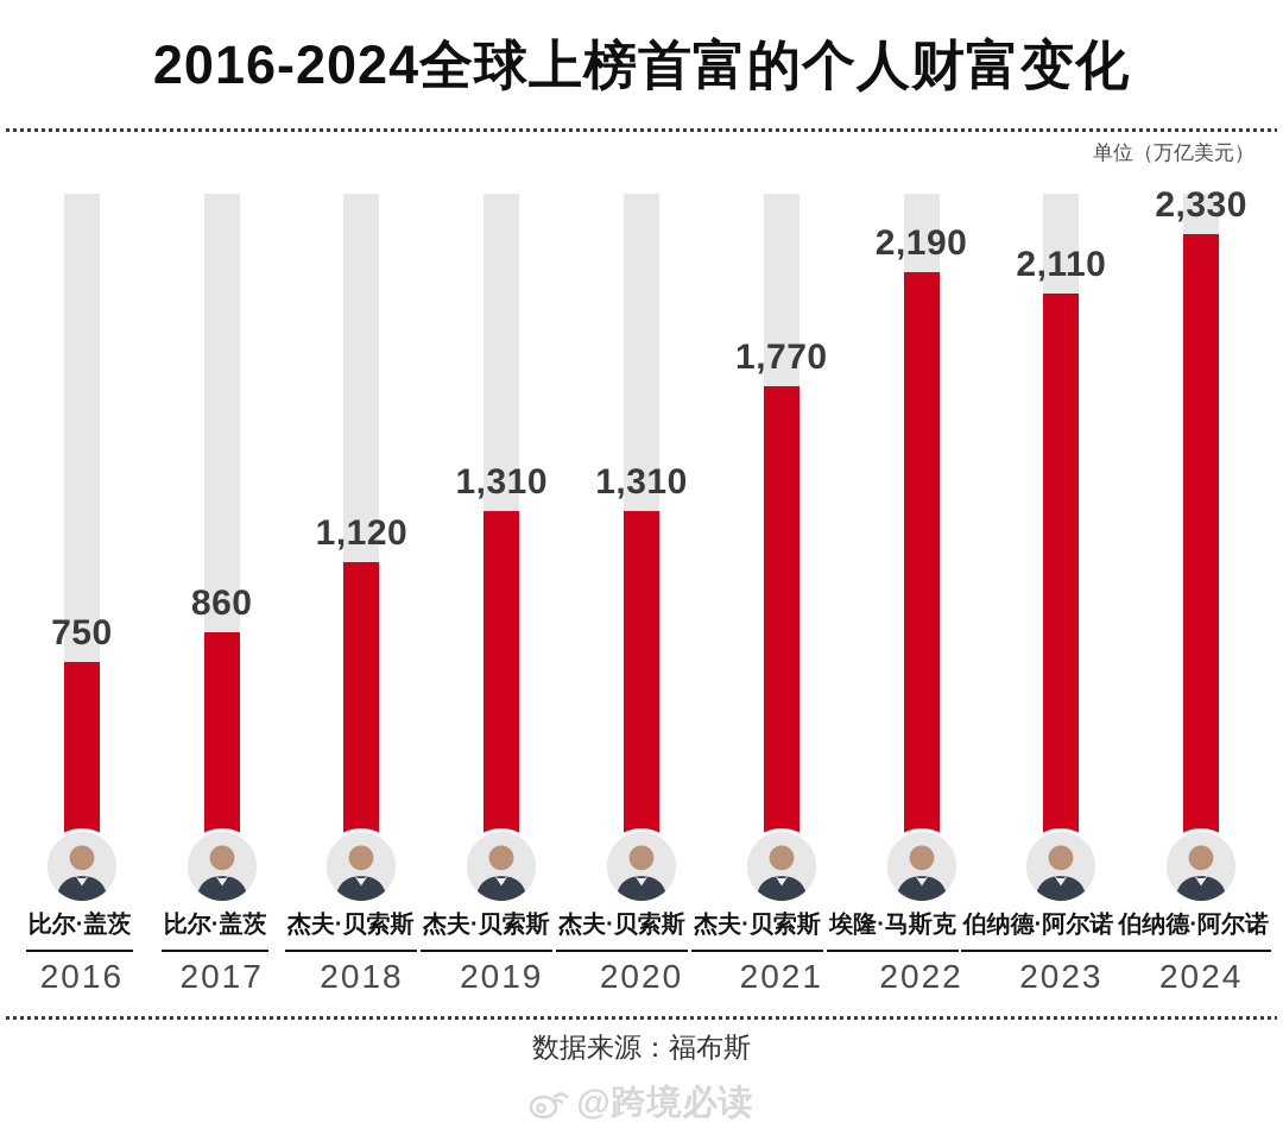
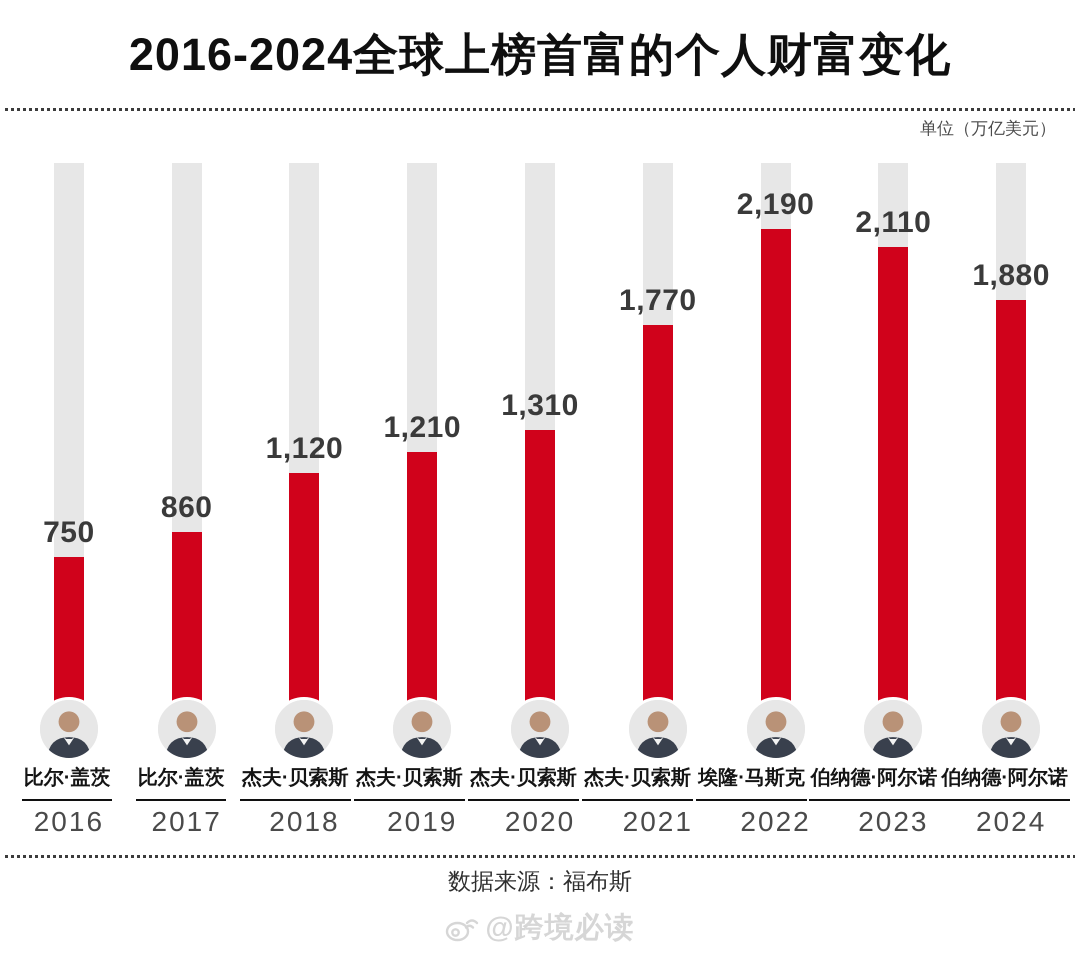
2019: 1,310 -> 1,210
2024: 2,330 -> 1,880
